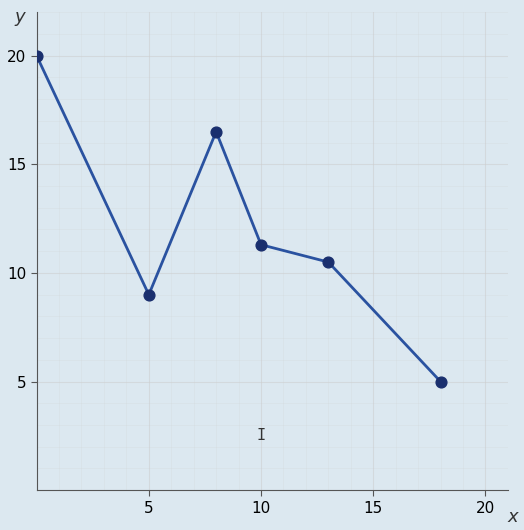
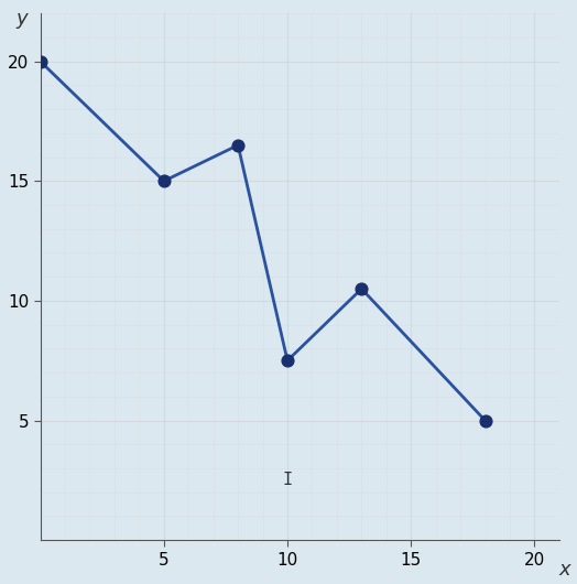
5: 9.0 -> 15.0
10: 11.3 -> 7.5
